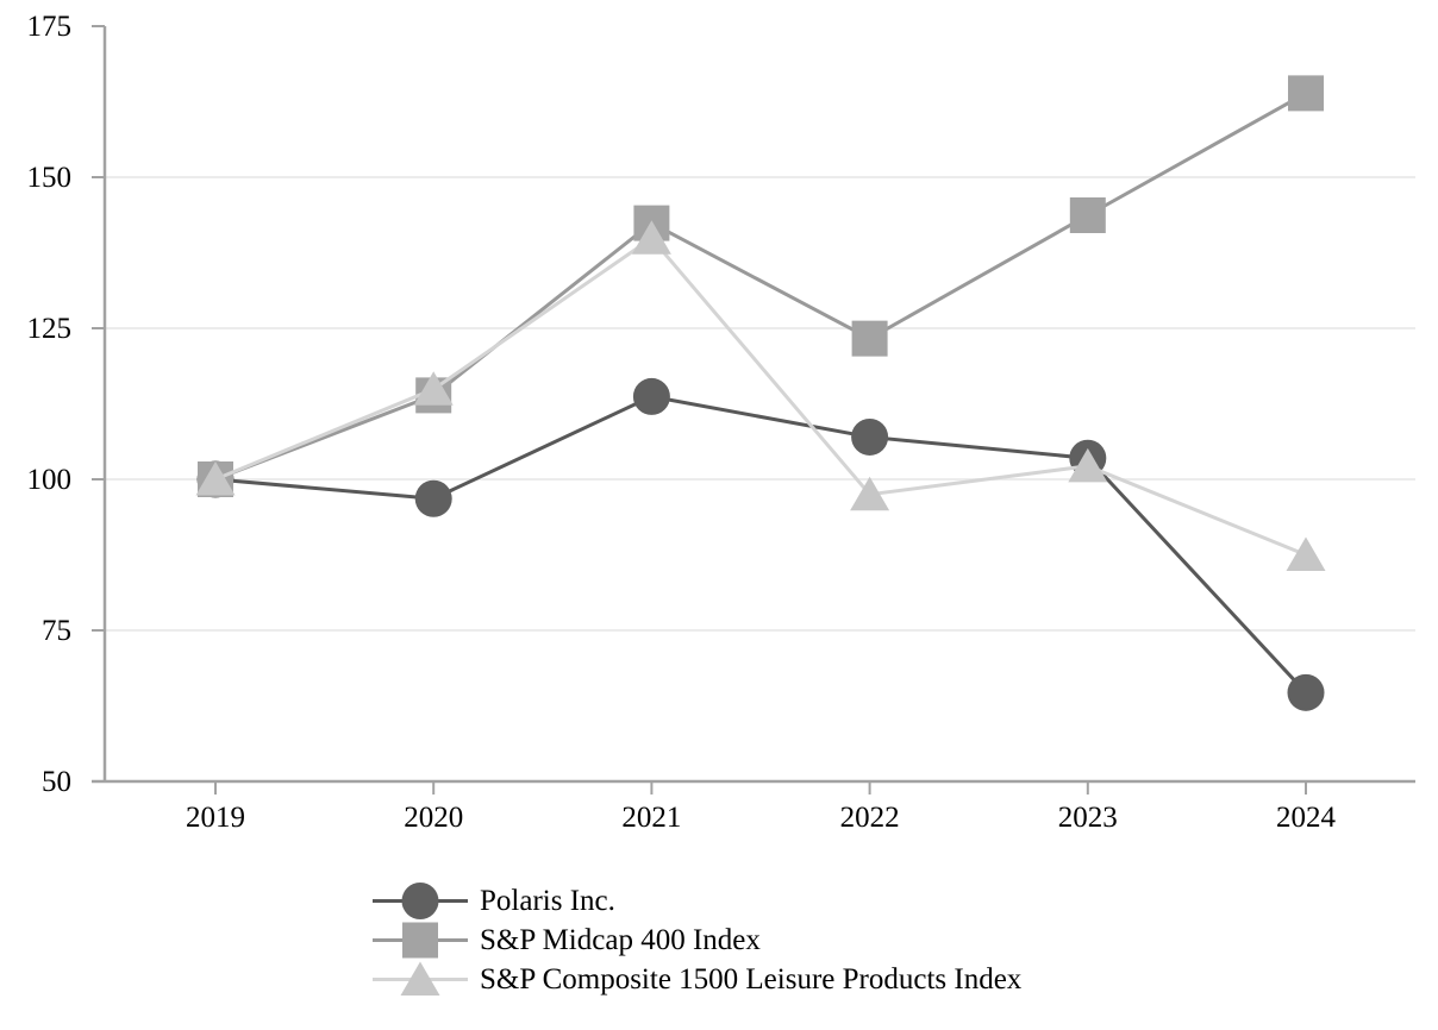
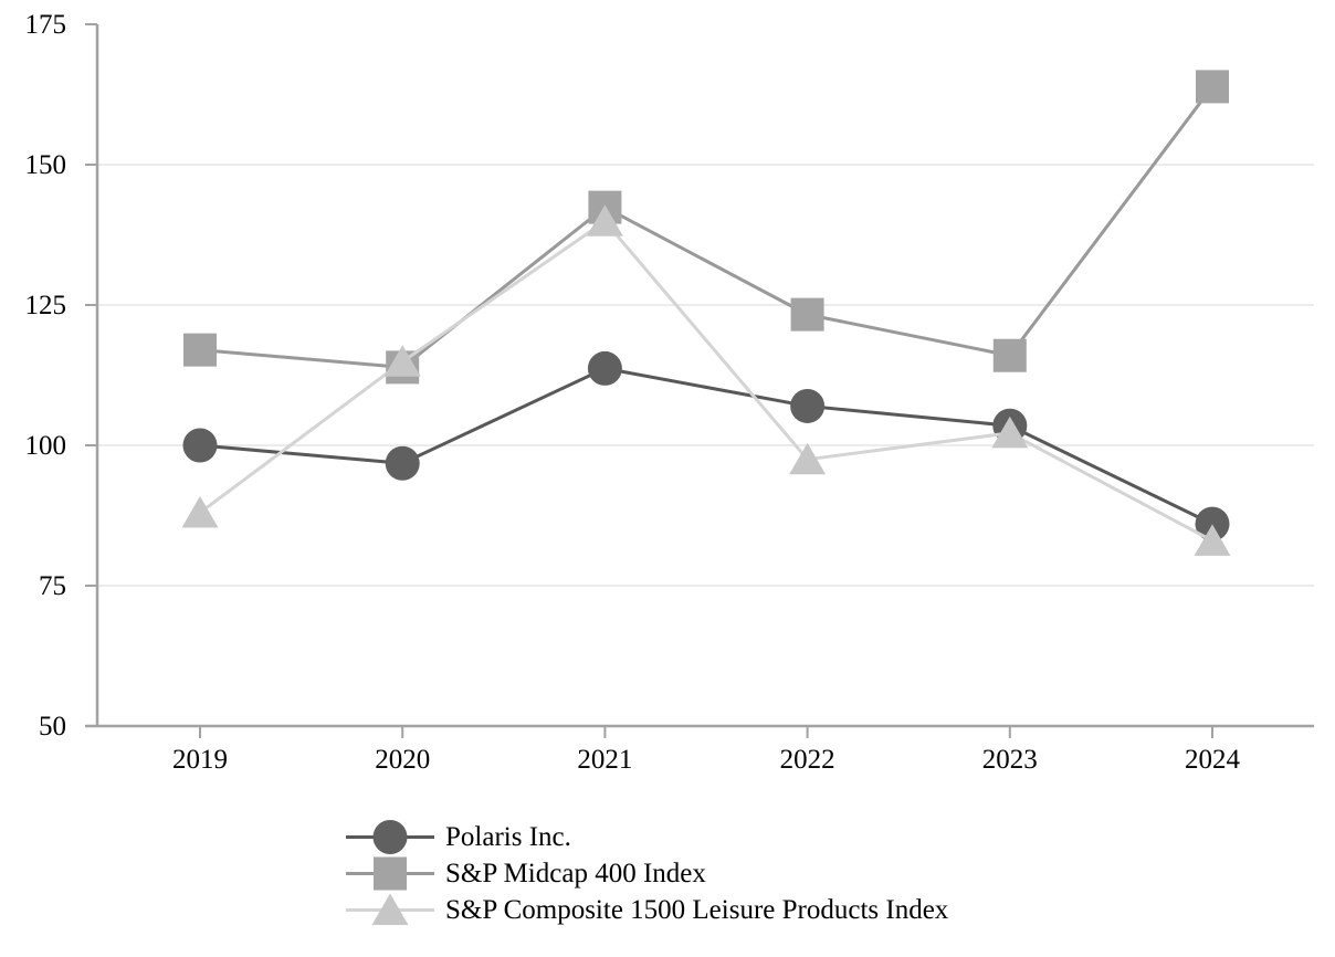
S&P Midcap 400 Index/2019: 100 -> 117
S&P Composite 1500 Leisure Products Index/2019: 100 -> 88
S&P Midcap 400 Index/2023: 144 -> 116
Polaris Inc./2024: 65 -> 86
S&P Composite 1500 Leisure Products Index/2024: 88 -> 83
